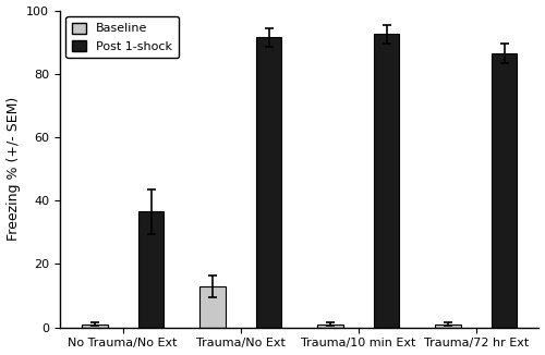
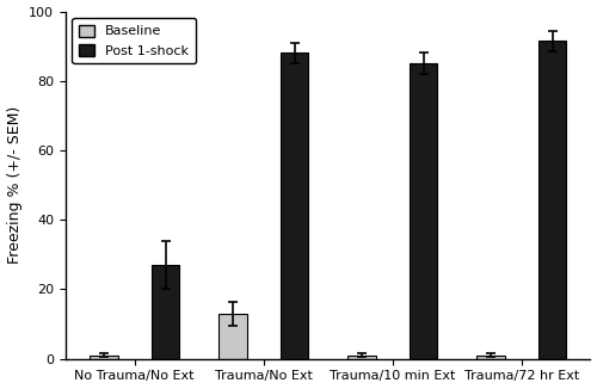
Post 1-shock/No Trauma/No Ext: 36.5 -> 27.0
Post 1-shock/Trauma/No Ext: 91.5 -> 88.0
Post 1-shock/Trauma/10 min Ext: 92.5 -> 85.0
Post 1-shock/Trauma/72 hr Ext: 86.5 -> 91.5
